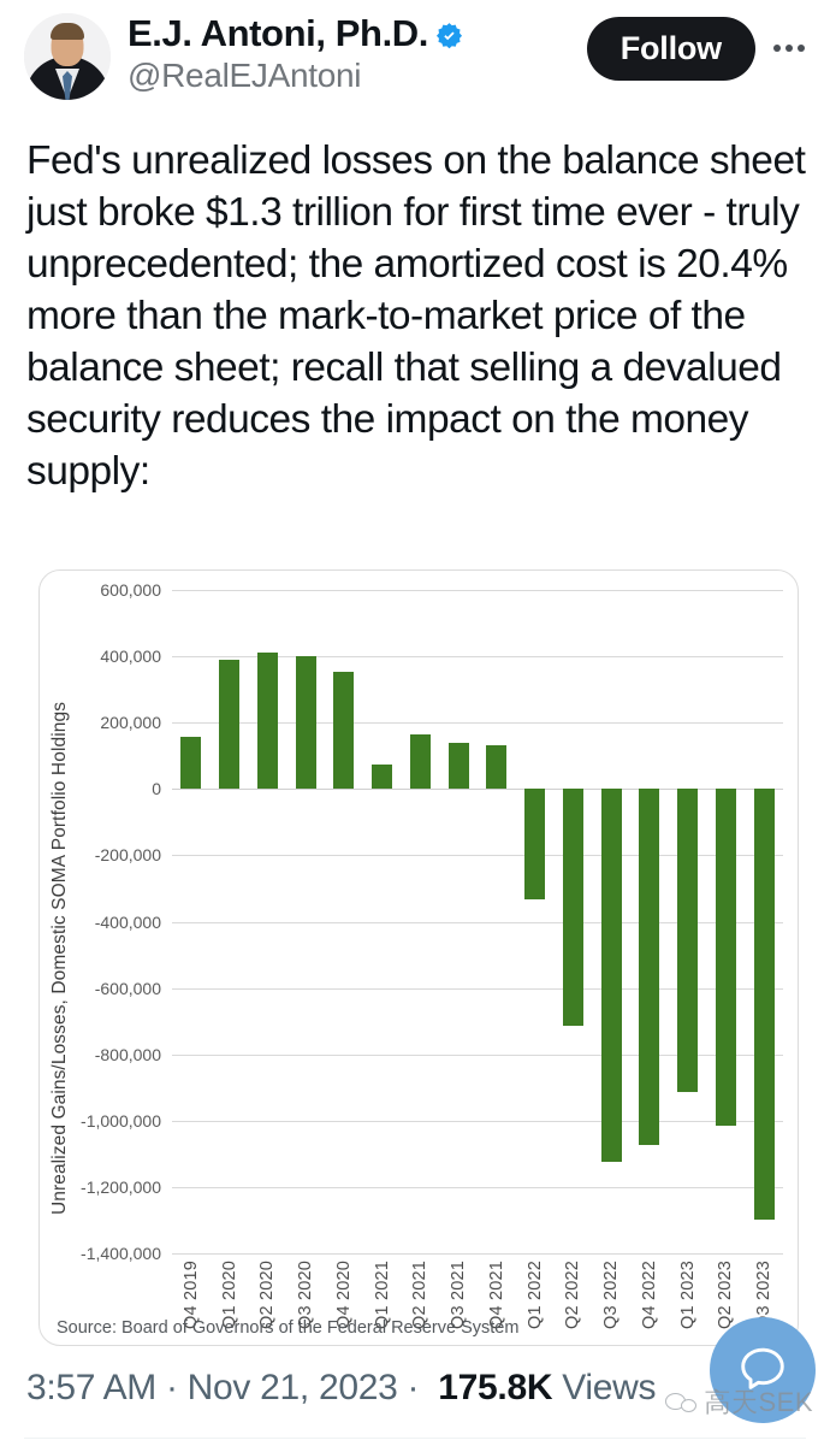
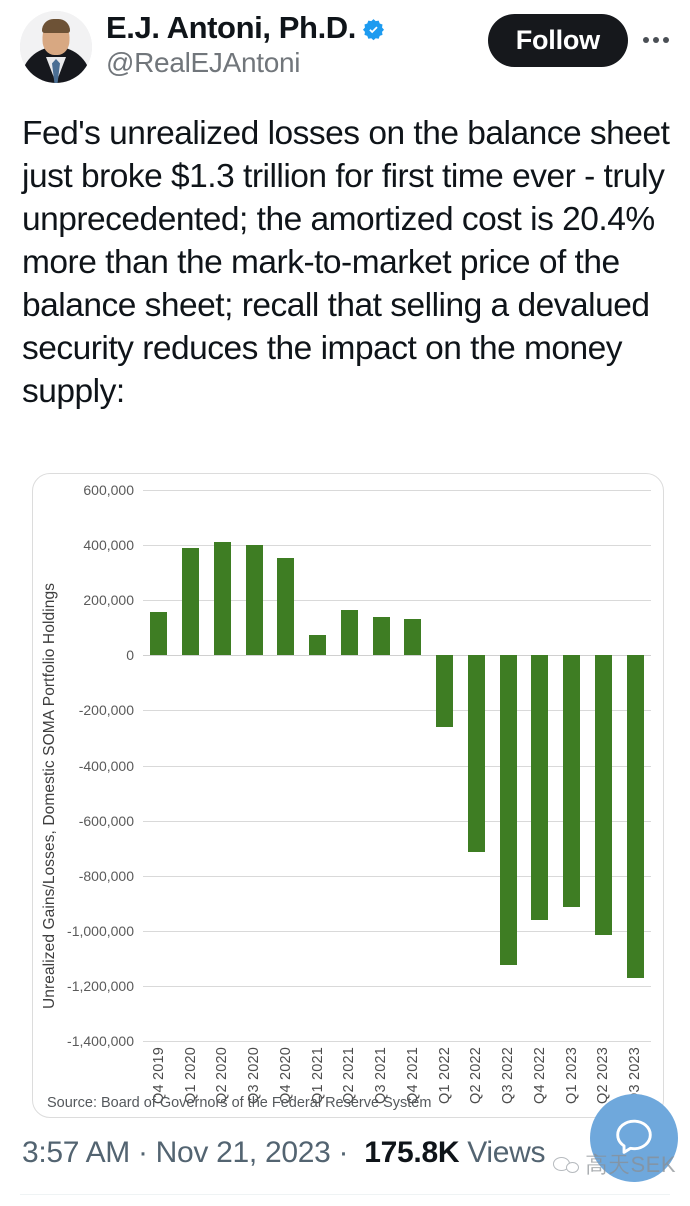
Q1 2022: -330000 -> -260000
Q4 2022: -1080000 -> -960000
Q3 2023: -1300000 -> -1170000
